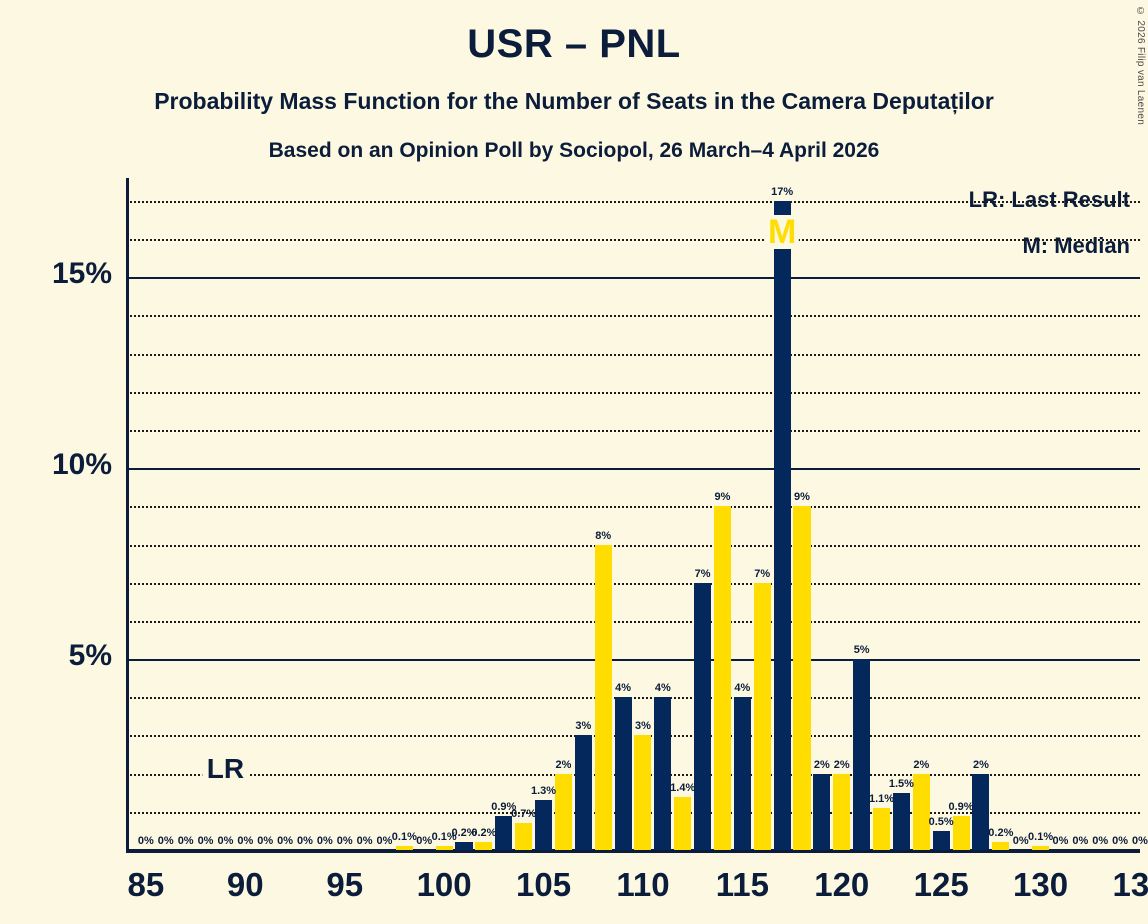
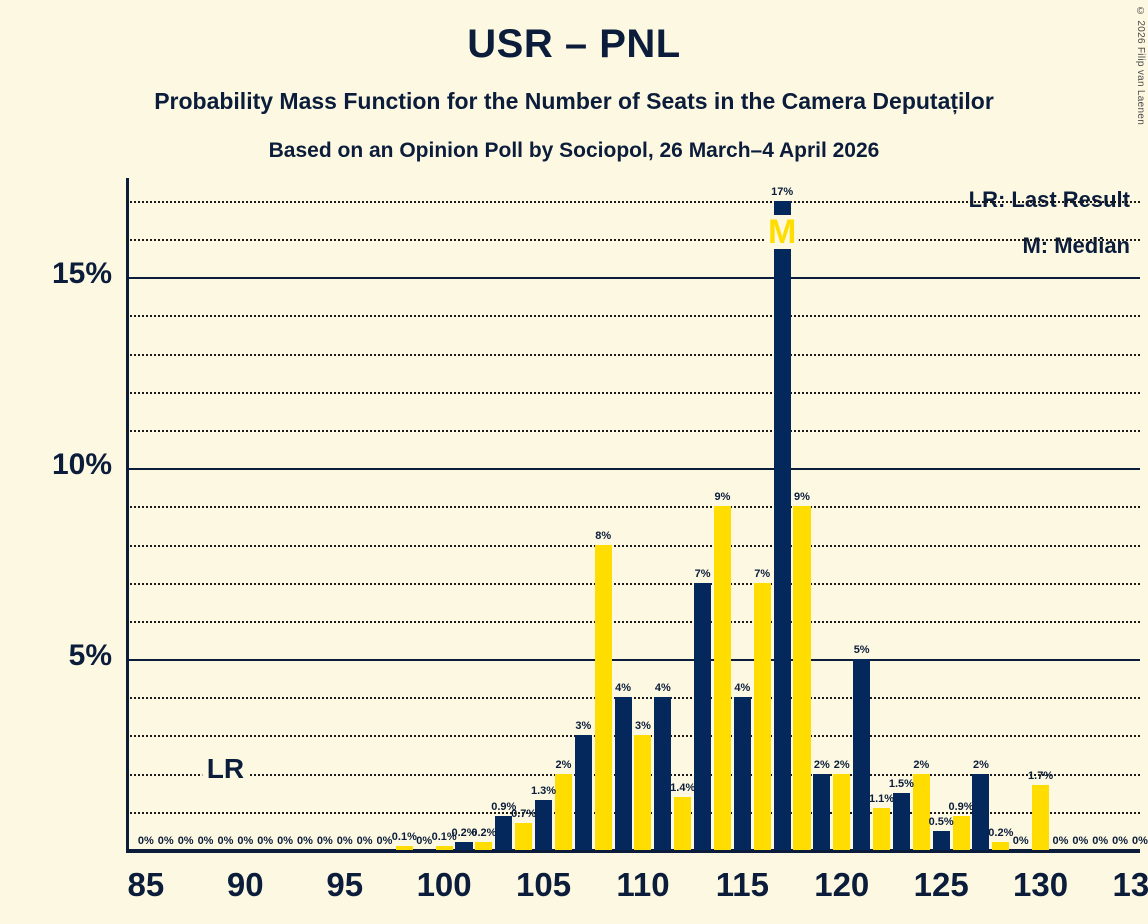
130: 0.1% -> 1.7%
